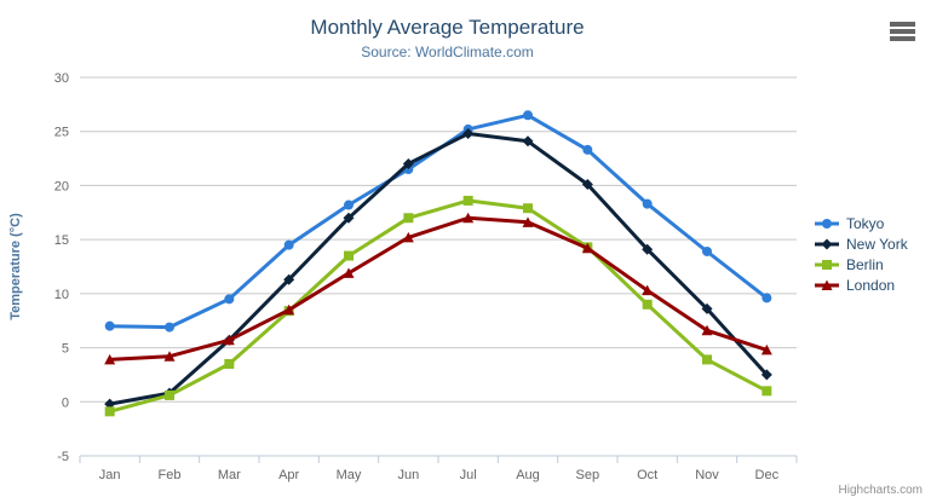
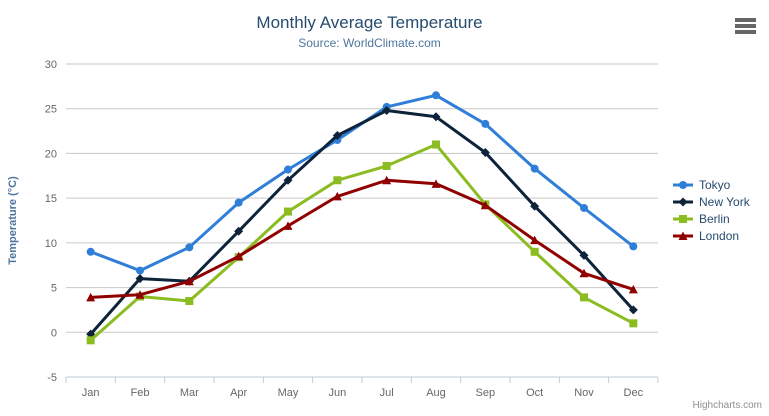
Tokyo/Jan: 7 -> 9
New York/Feb: 1 -> 6
Berlin/Feb: 1 -> 4
Berlin/Aug: 18 -> 21
